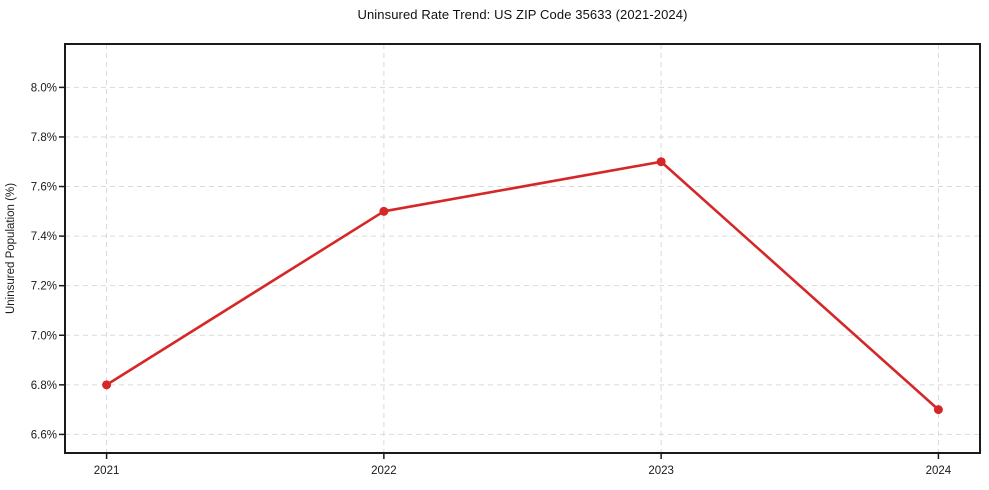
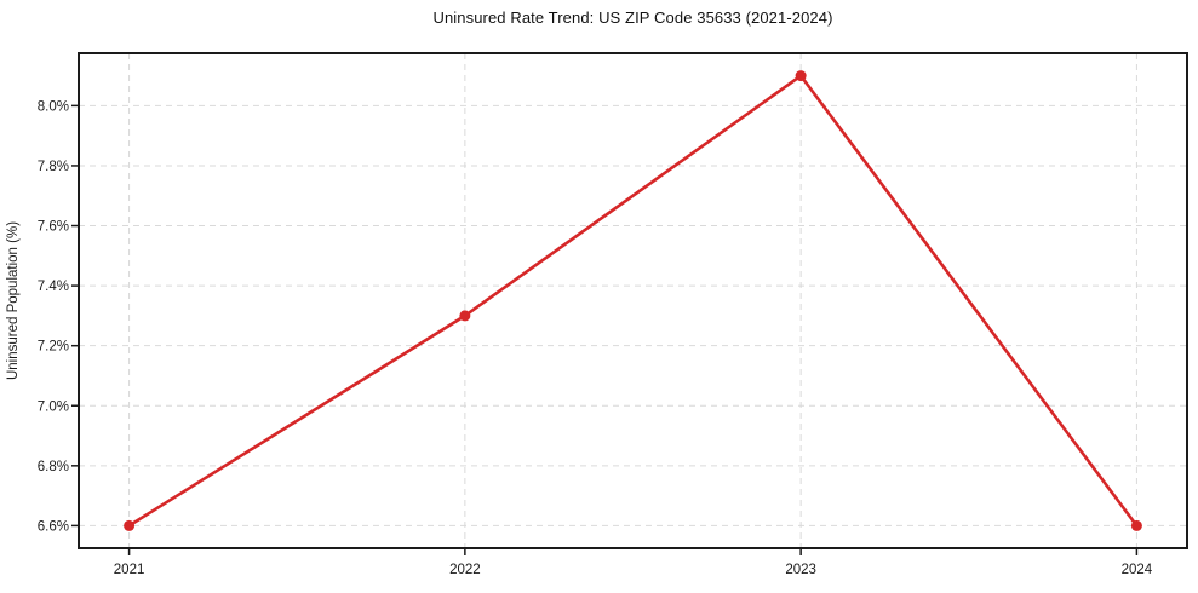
2021: 6.8% -> 6.6%
2022: 7.5% -> 7.3%
2023: 7.7% -> 8.1%
2024: 6.7% -> 6.6%
